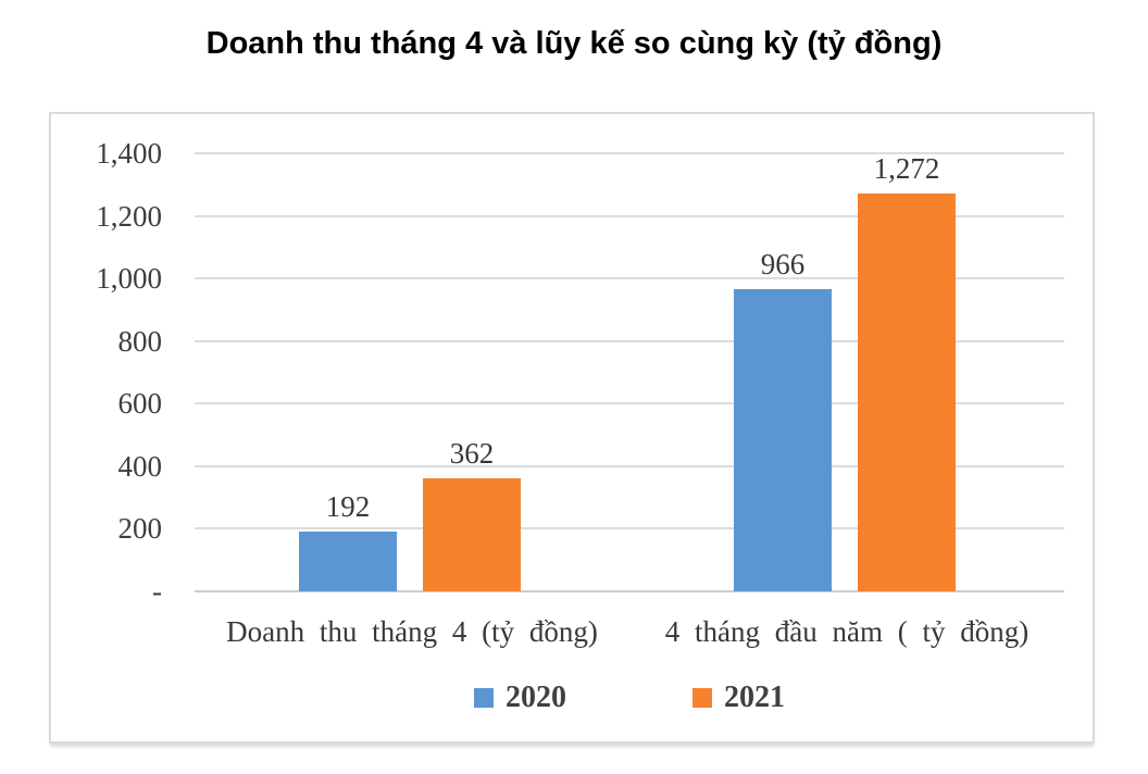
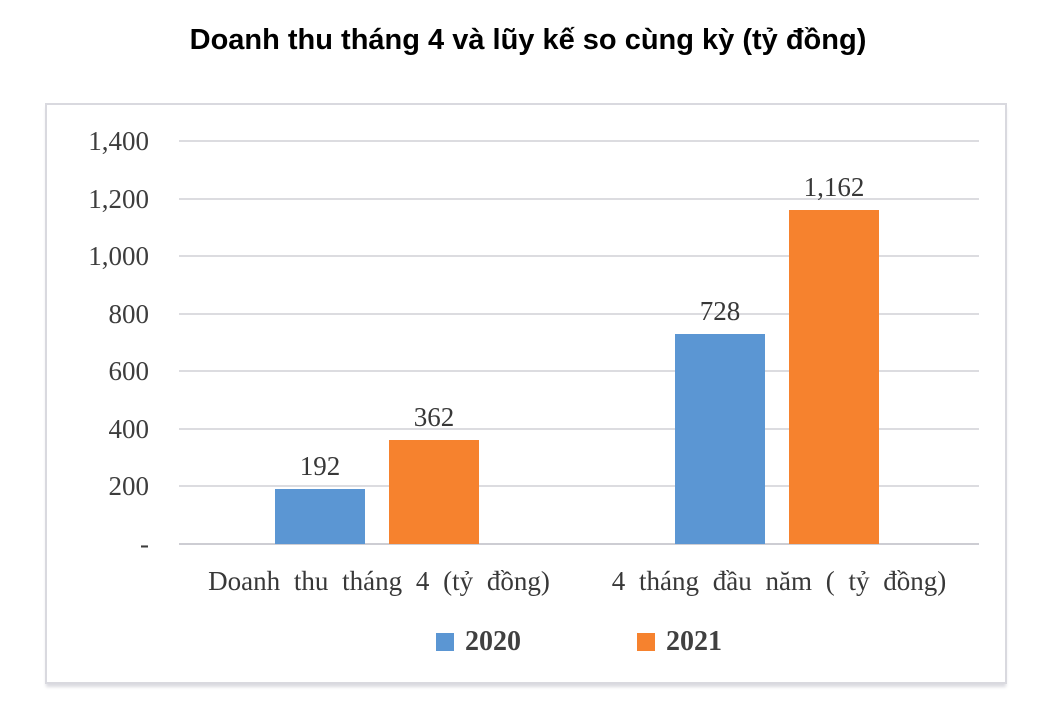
2020/4 tháng đầu năm ( tỷ đồng): 966 -> 728
2021/4 tháng đầu năm ( tỷ đồng): 1,272 -> 1,162
